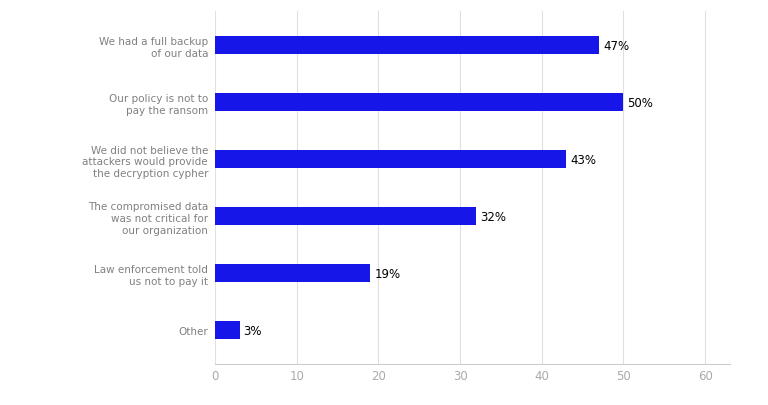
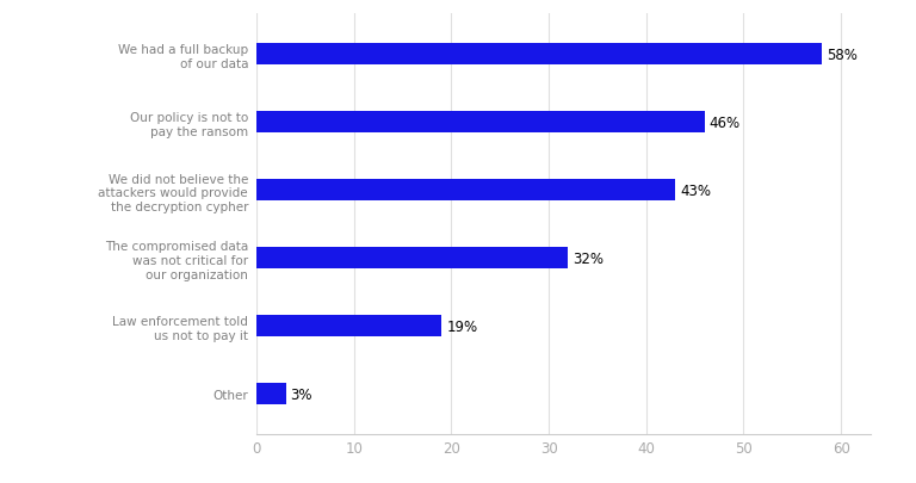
We had a full backup of our data: 47% -> 58%
Our policy is not to pay the ransom: 50% -> 46%
